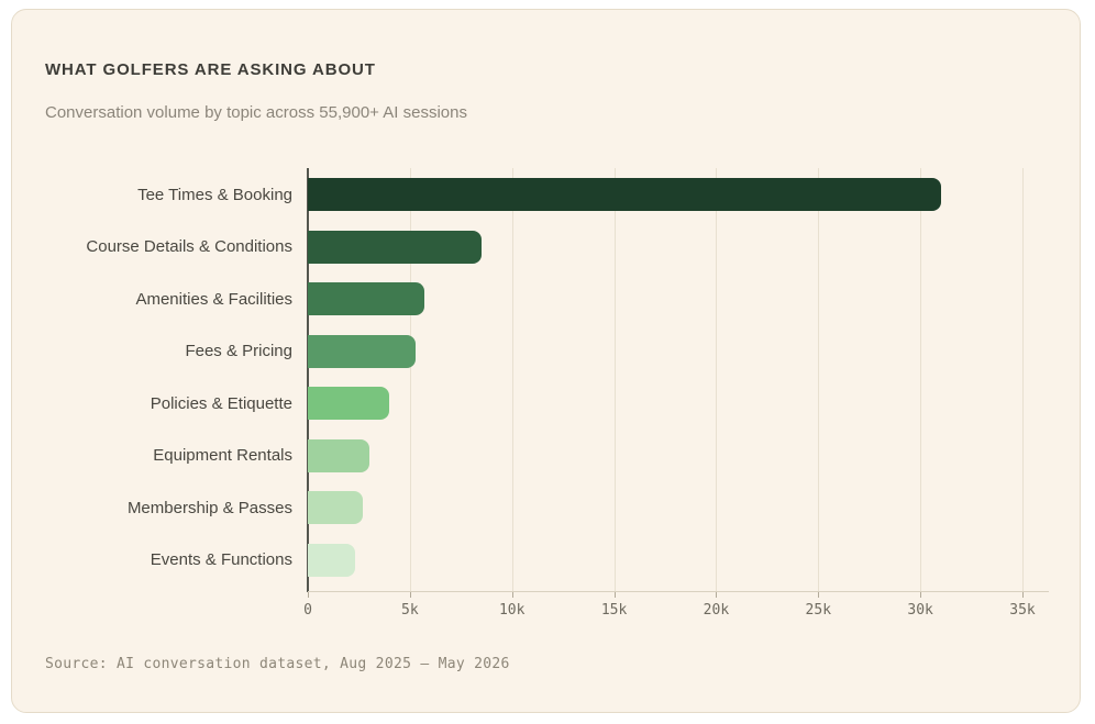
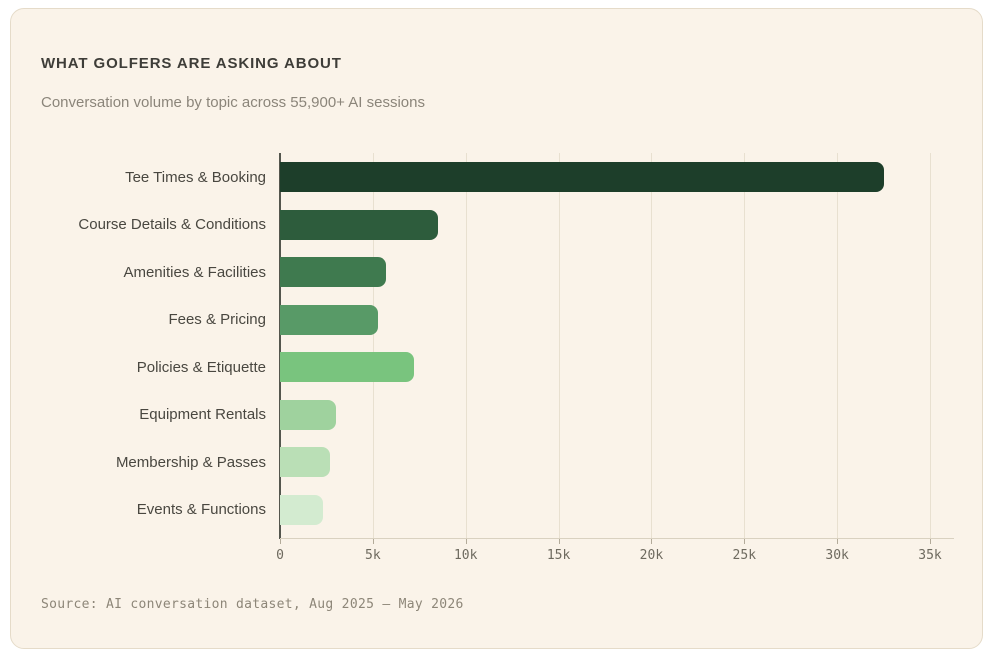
Tee Times & Booking: 31.0k -> 32.5k
Policies & Etiquette: 4.0k -> 7.2k
